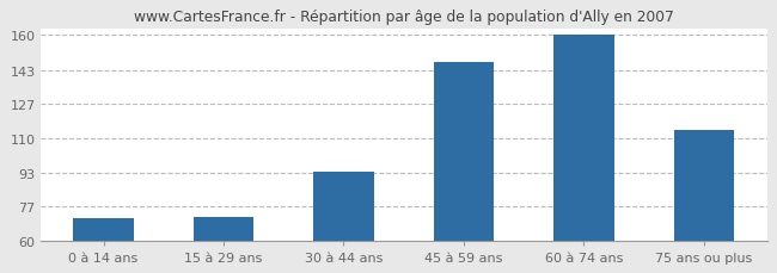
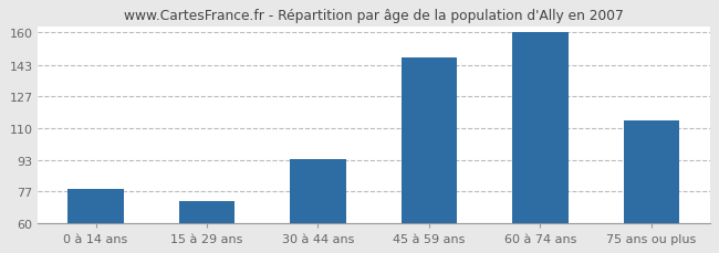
0 à 14 ans: 71 -> 78
